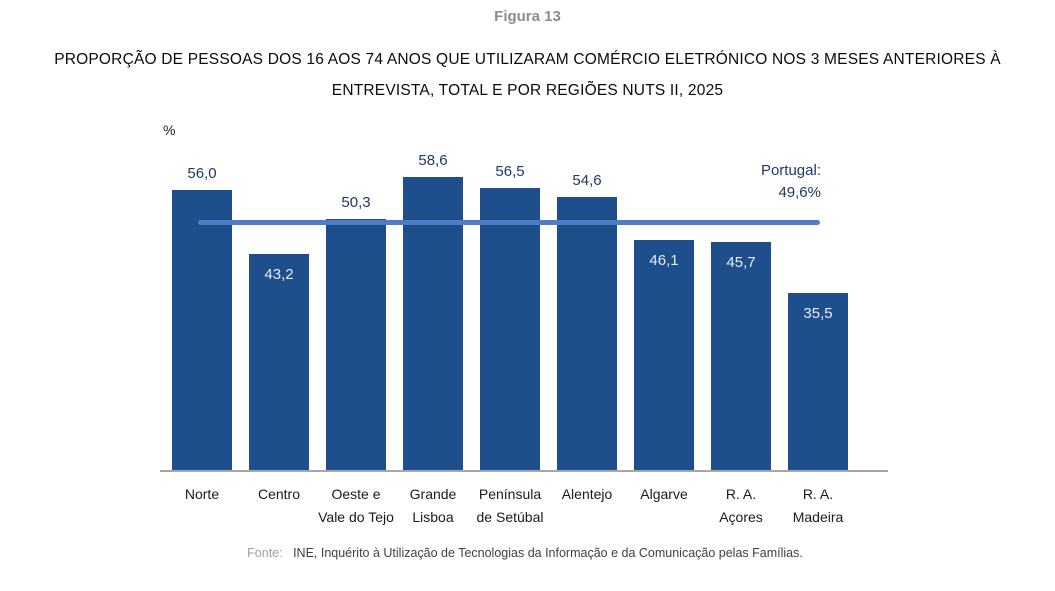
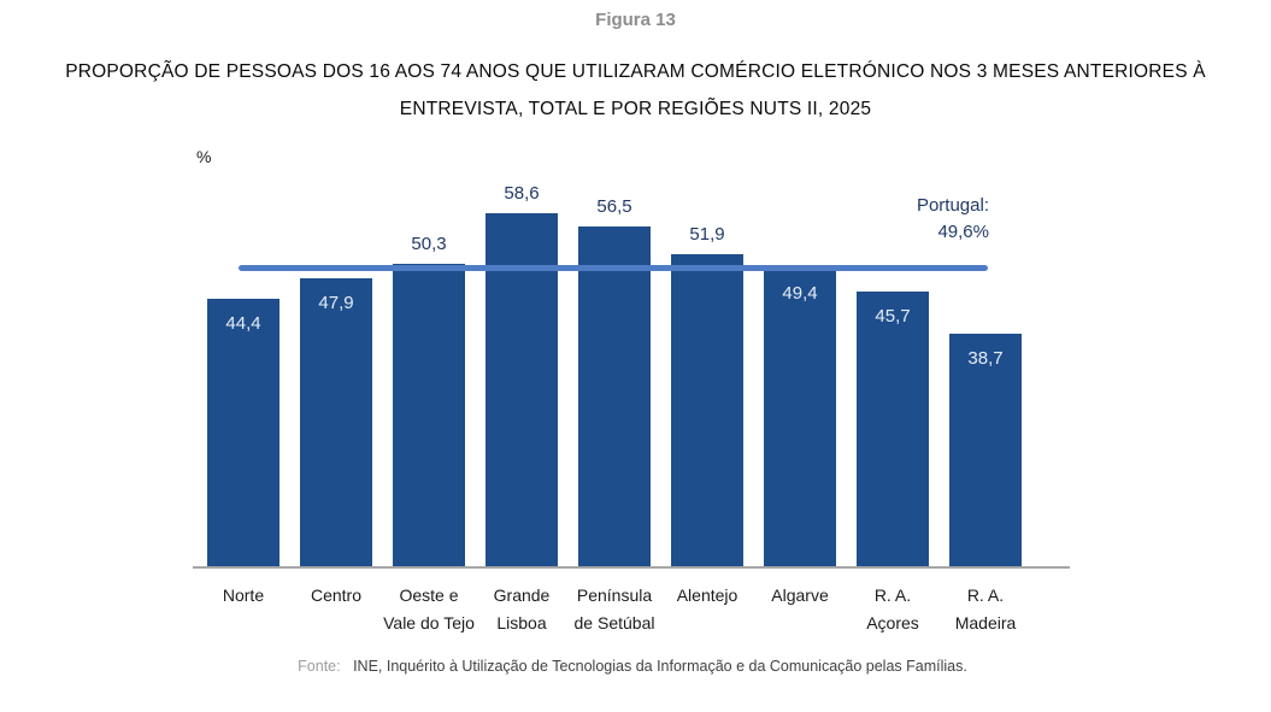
Norte: 56,0 -> 44,4
Centro: 43,2 -> 47,9
Alentejo: 54,6 -> 51,9
Algarve: 46,1 -> 49,4
R. A. Madeira: 35,5 -> 38,7
